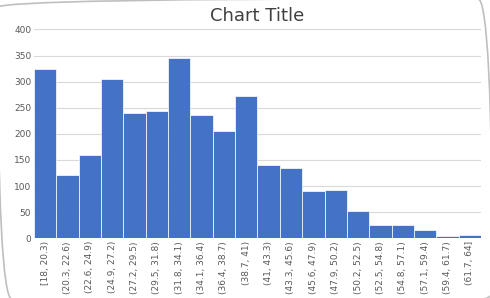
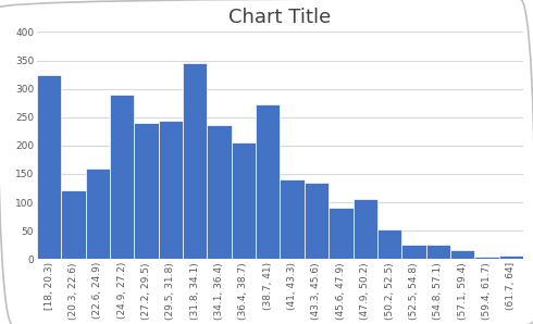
(24.9, 27.2): 306 -> 290
(47.9, 50.2): 92 -> 105
